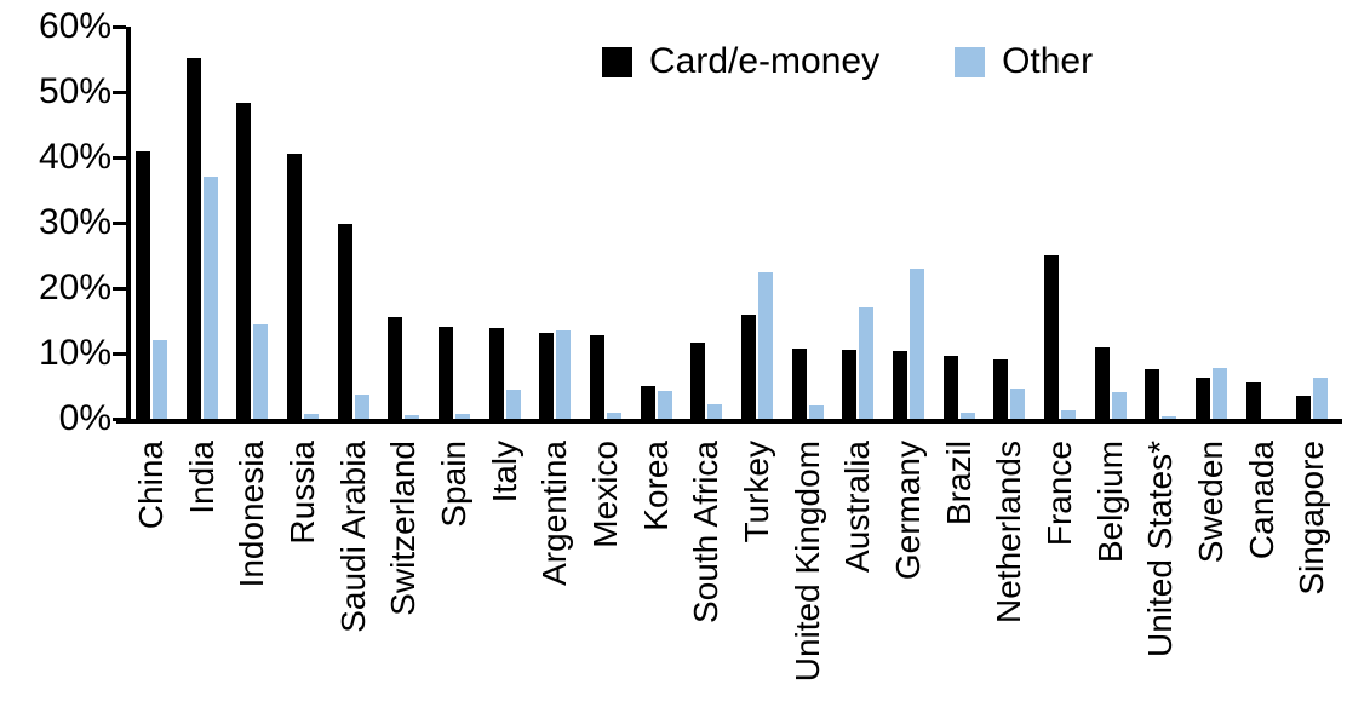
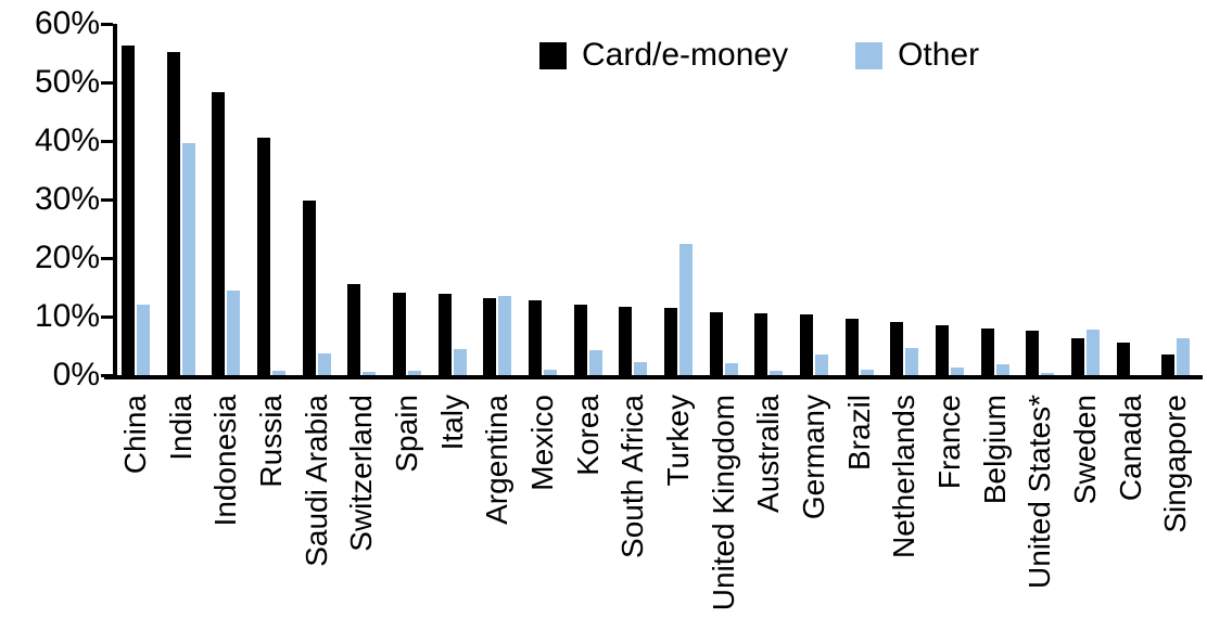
Card/e-money/China: 41% -> 56%
Other/India: 37% -> 40%
Card/e-money/Korea: 5% -> 12%
Card/e-money/Turkey: 16% -> 11%
Other/Australia: 17% -> 1%
Other/Germany: 23% -> 4%
Card/e-money/France: 25% -> 8%
Card/e-money/Belgium: 11% -> 8%
Other/Belgium: 4% -> 2%
